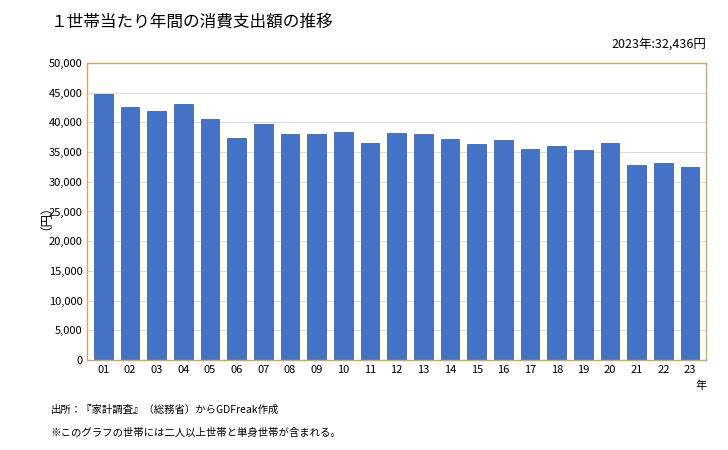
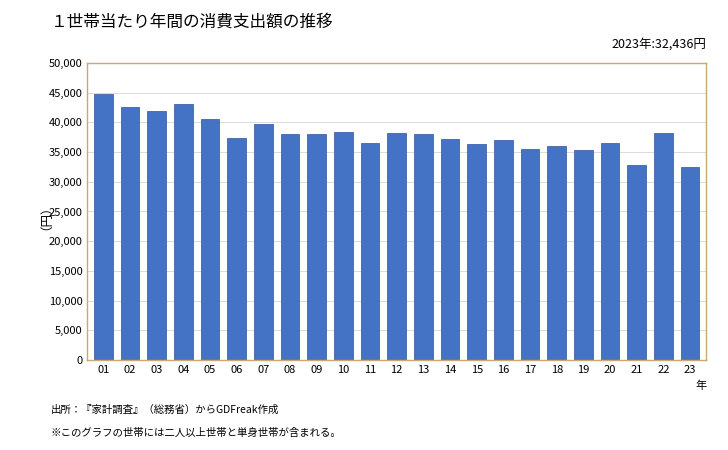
22: 33,200 -> 38,200
